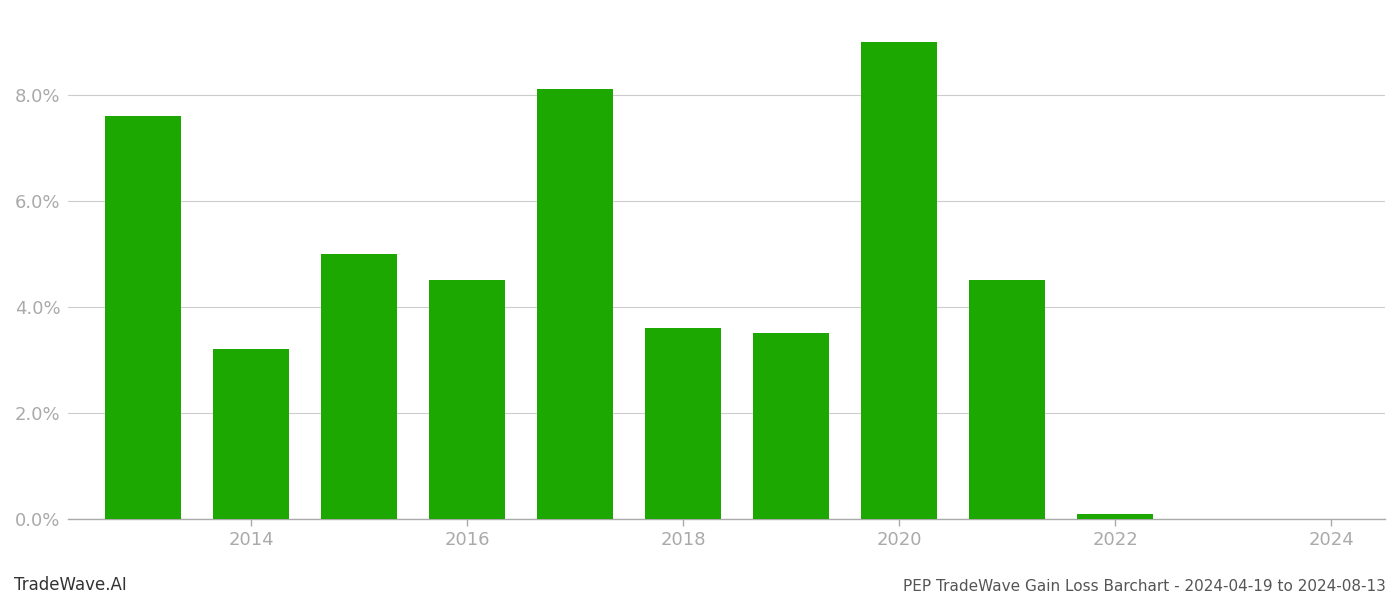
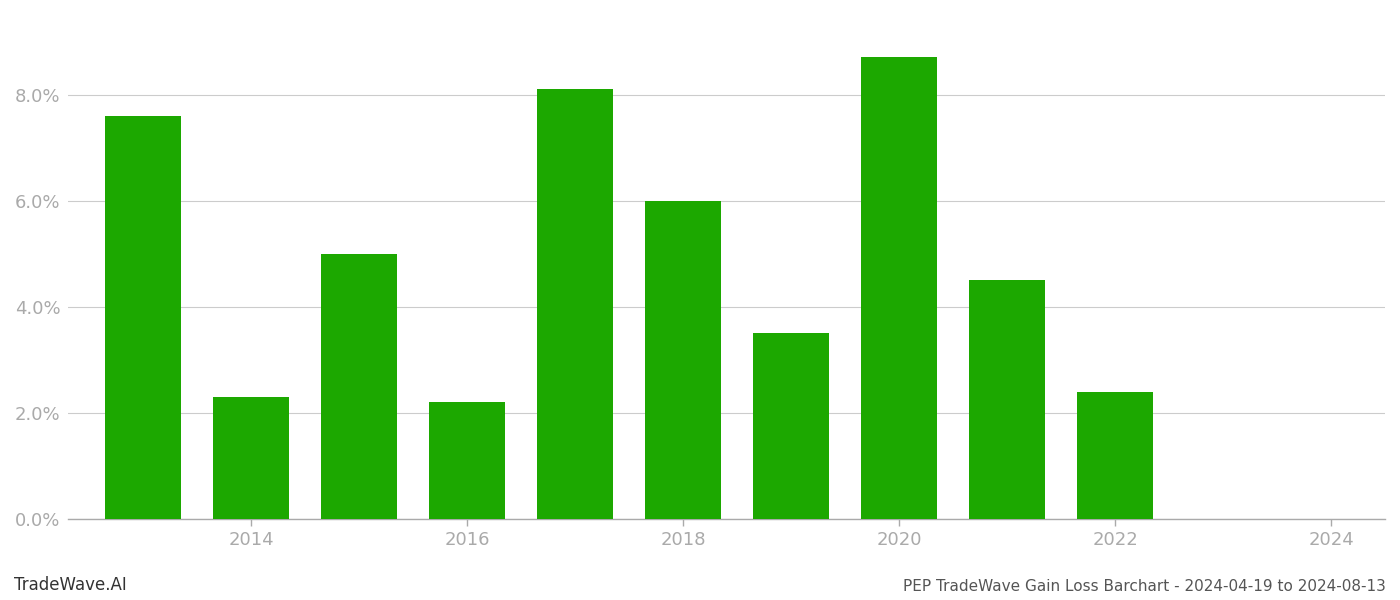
2014: 3.2% -> 2.3%
2016: 4.5% -> 2.2%
2018: 3.6% -> 6.0%
2020: 9.0% -> 8.7%
2022: 0.1% -> 2.4%
